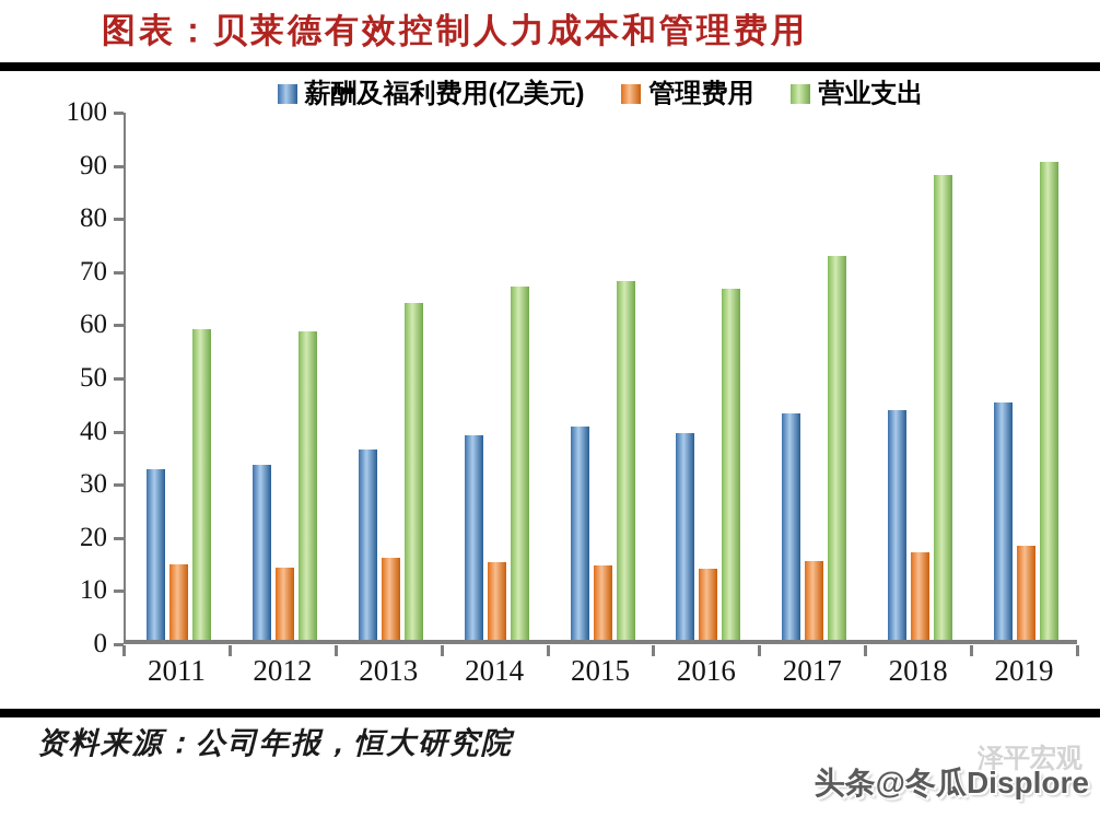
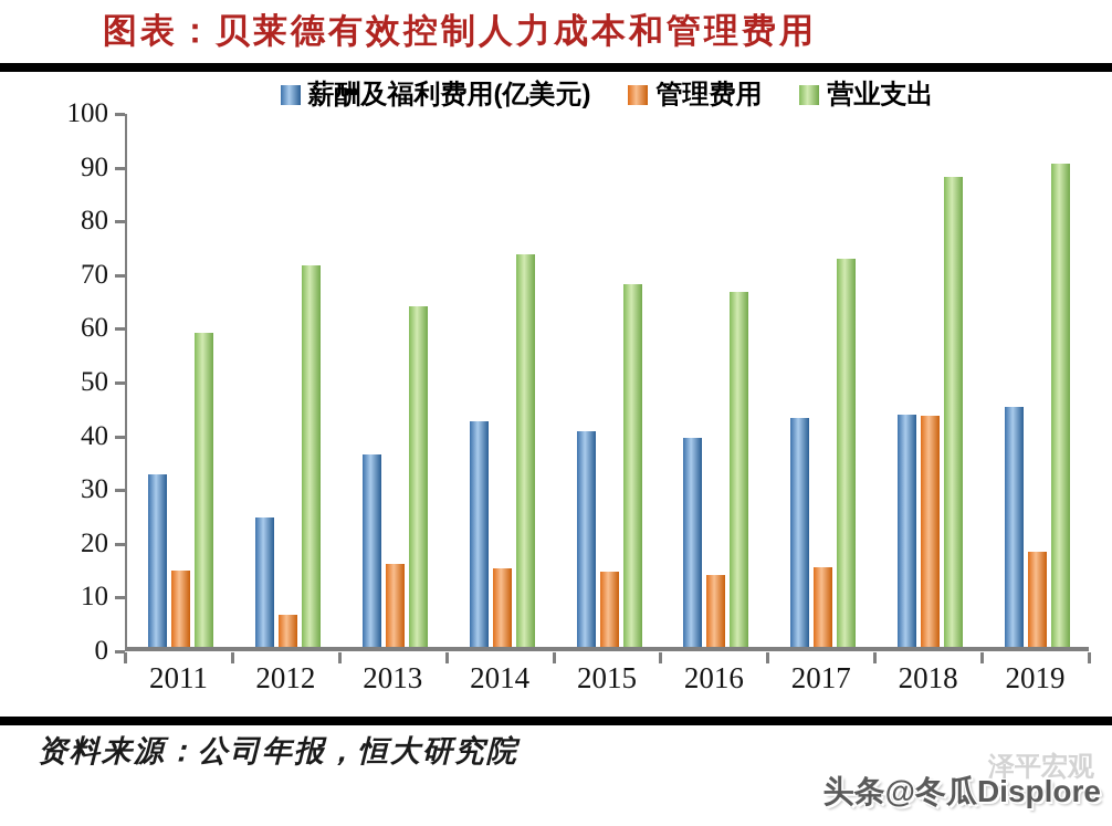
薪酬及福利费用(亿美元)/2012: 33 -> 24
管理费用/2012: 14 -> 6
营业支出/2012: 58 -> 71
薪酬及福利费用(亿美元)/2014: 38 -> 42
营业支出/2014: 66 -> 73
管理费用/2018: 16 -> 43
